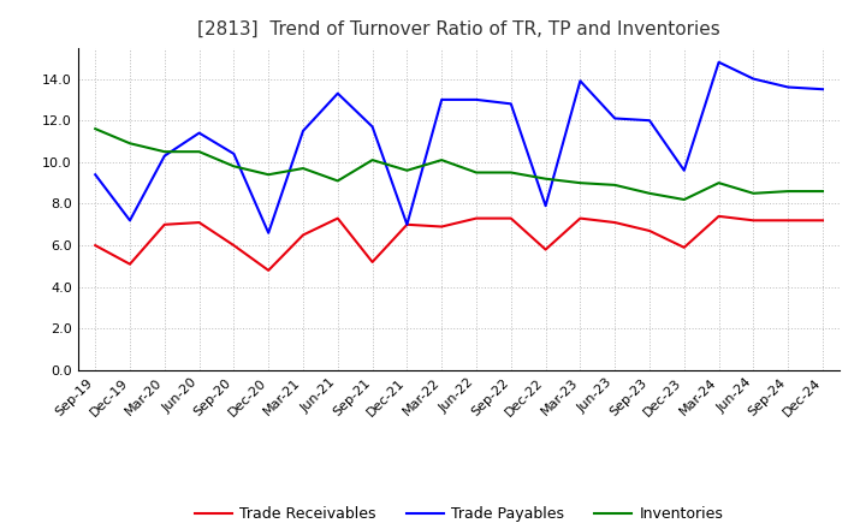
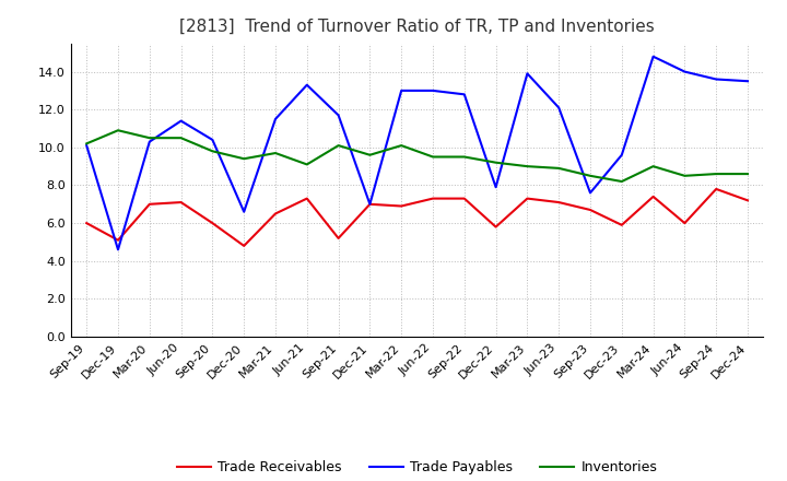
Trade Payables/Sep-19: 9.4 -> 10.1
Inventories/Sep-19: 11.6 -> 10.2
Trade Payables/Dec-19: 7.2 -> 4.6
Trade Payables/Sep-23: 12.0 -> 7.6
Trade Receivables/Jun-24: 7.2 -> 6.0
Trade Receivables/Sep-24: 7.2 -> 7.8
